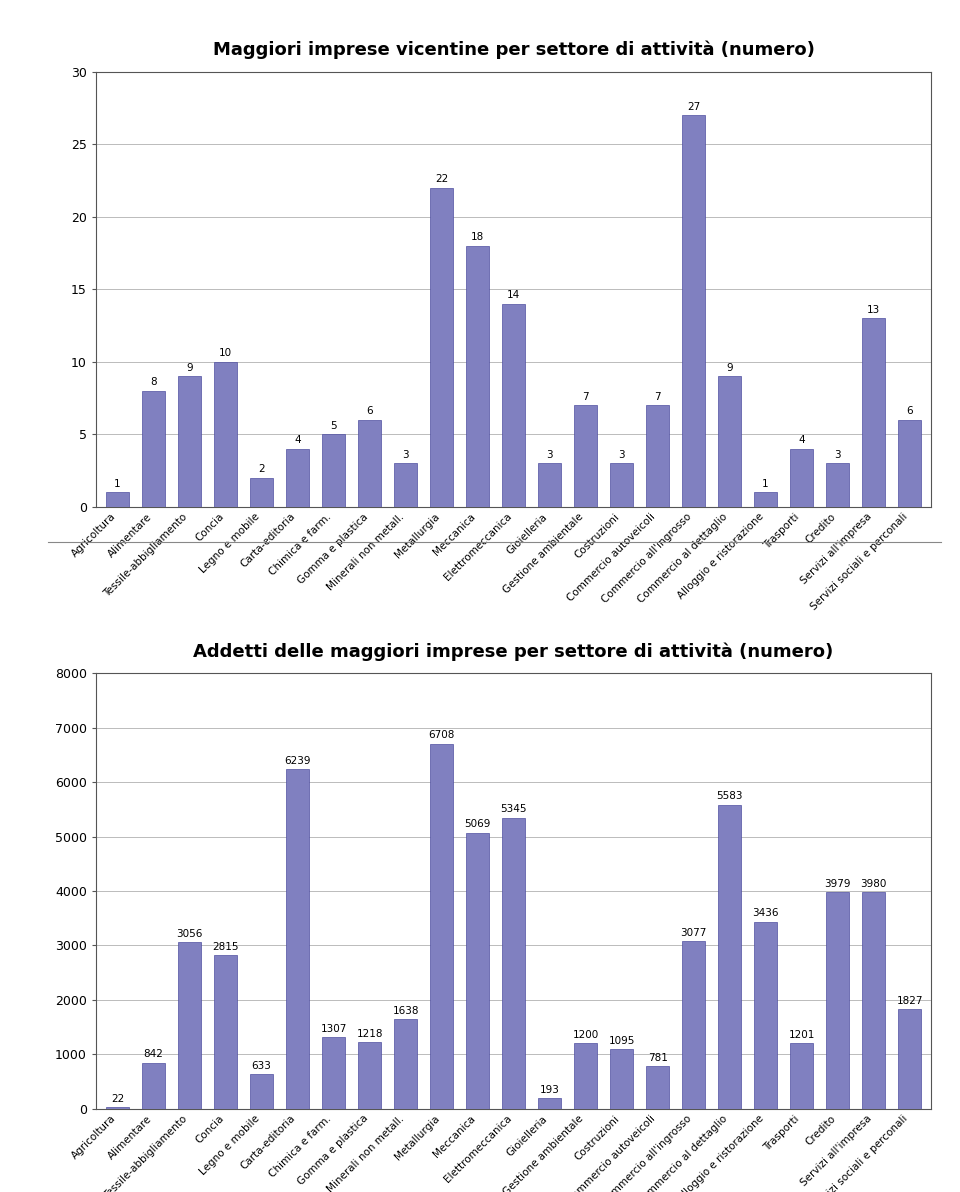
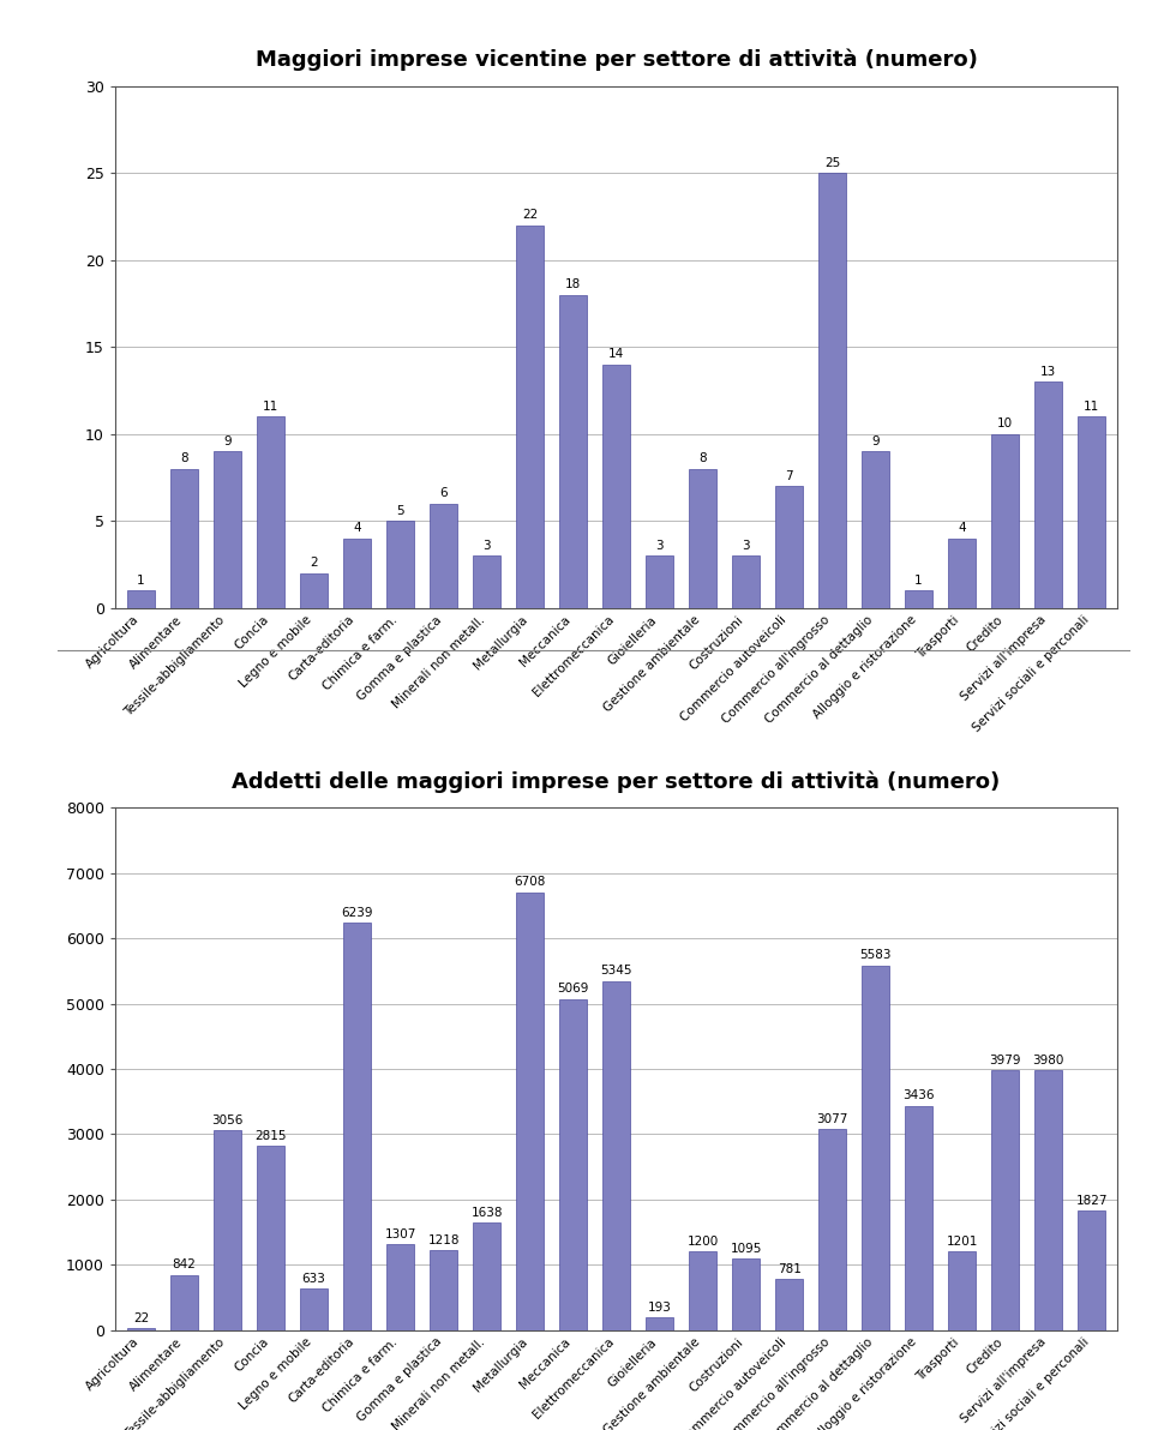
Maggiori imprese vicentine per settore di attività (numero)/Concia: 10 -> 11
Maggiori imprese vicentine per settore di attività (numero)/Gestione ambientale: 7 -> 8
Maggiori imprese vicentine per settore di attività (numero)/Commercio all'ingrosso: 27 -> 25
Maggiori imprese vicentine per settore di attività (numero)/Credito: 3 -> 10
Maggiori imprese vicentine per settore di attività (numero)/Servizi sociali e perconali: 6 -> 11
